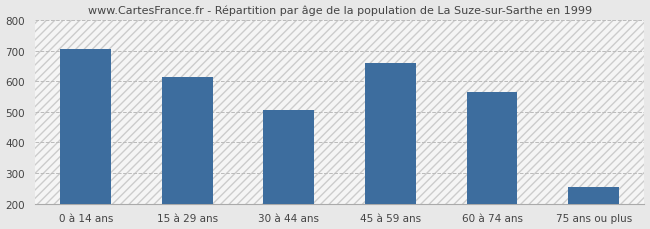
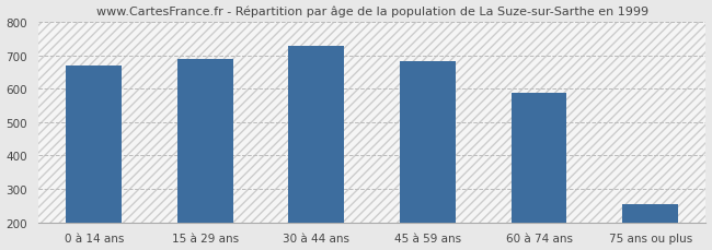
0 à 14 ans: 705 -> 668
15 à 29 ans: 615 -> 688
30 à 44 ans: 505 -> 727
45 à 59 ans: 660 -> 681
60 à 74 ans: 565 -> 589
